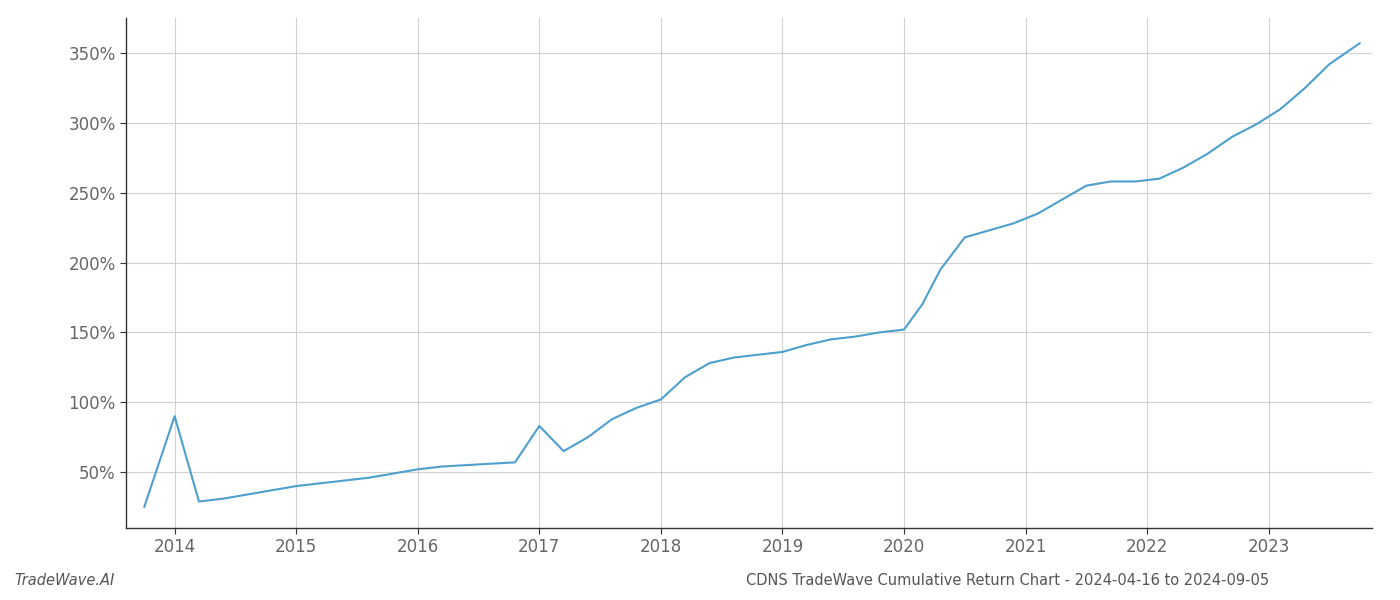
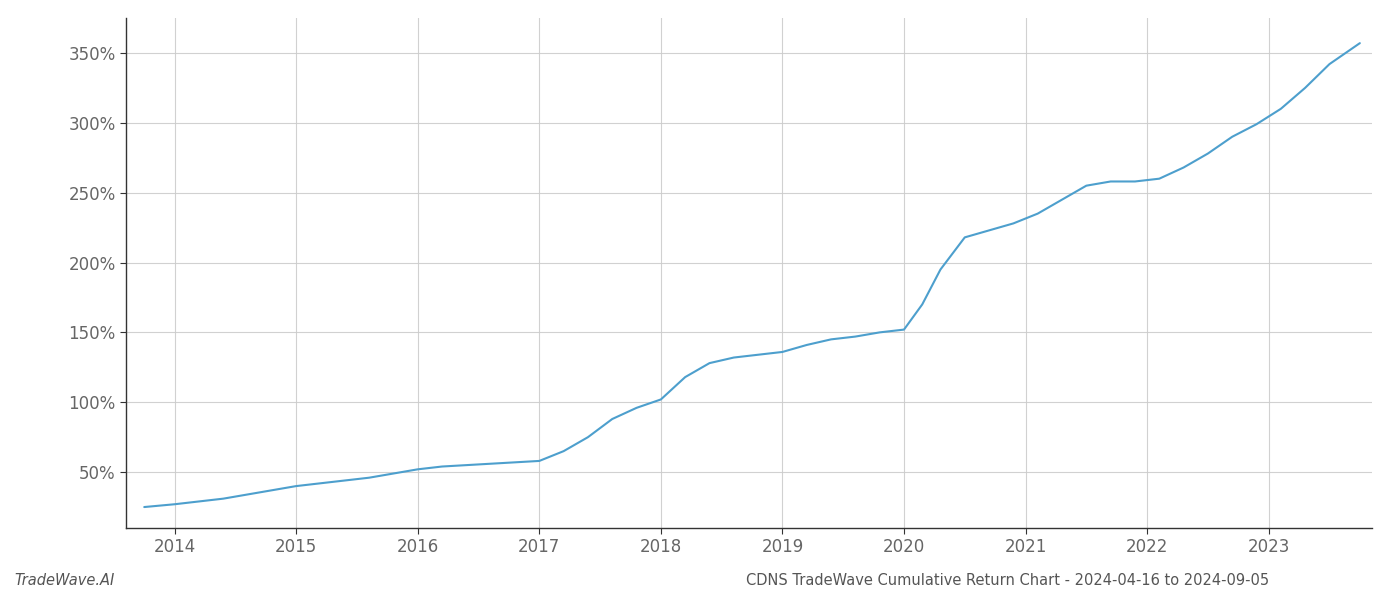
2014: 90% -> 27%
2017: 83% -> 58%
